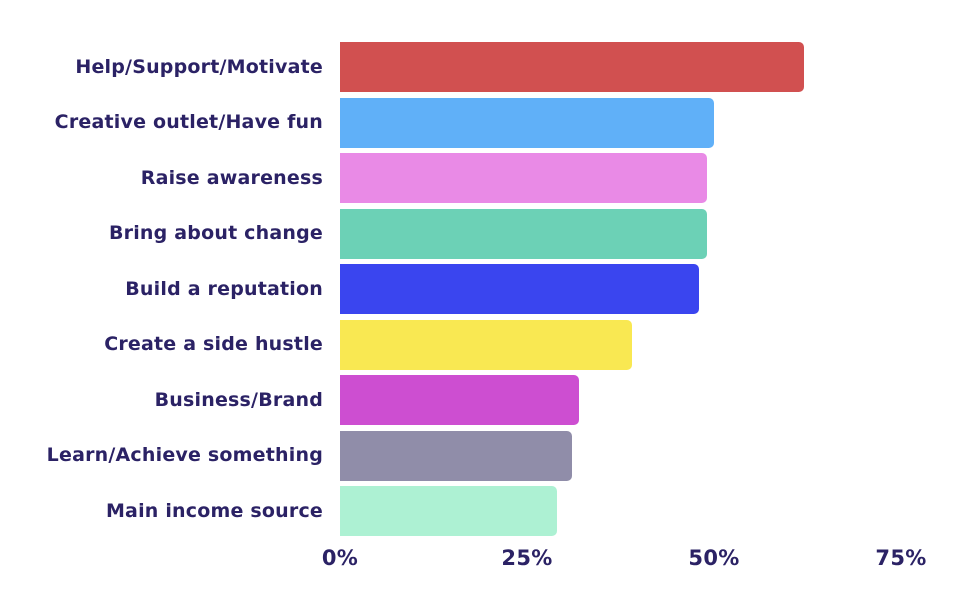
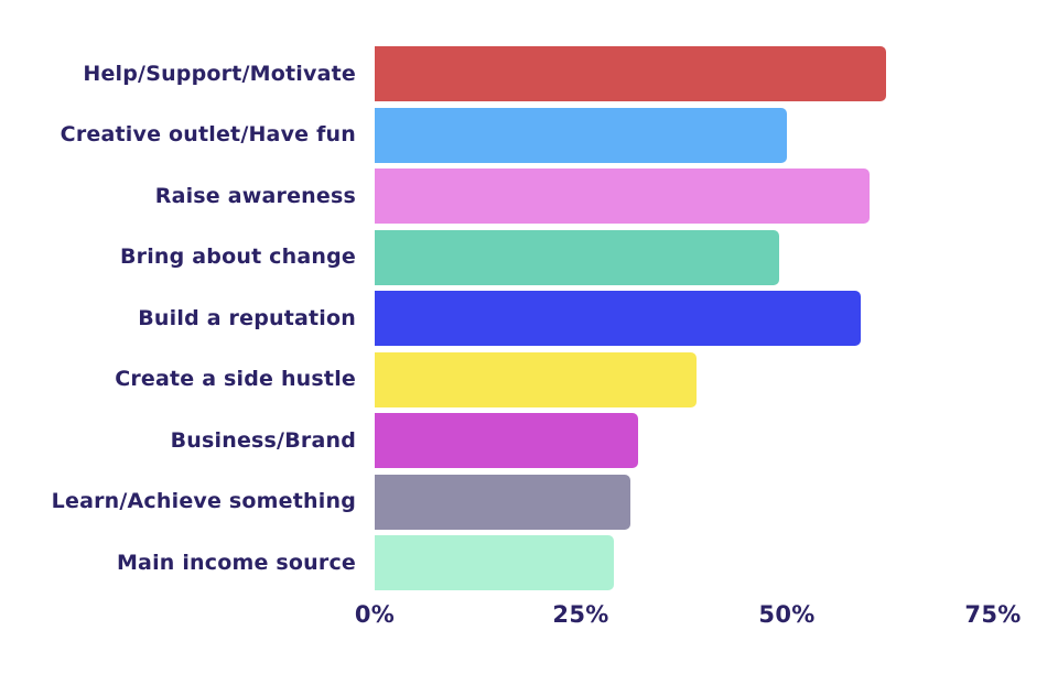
Raise awareness: 49% -> 60%
Build a reputation: 48% -> 59%
